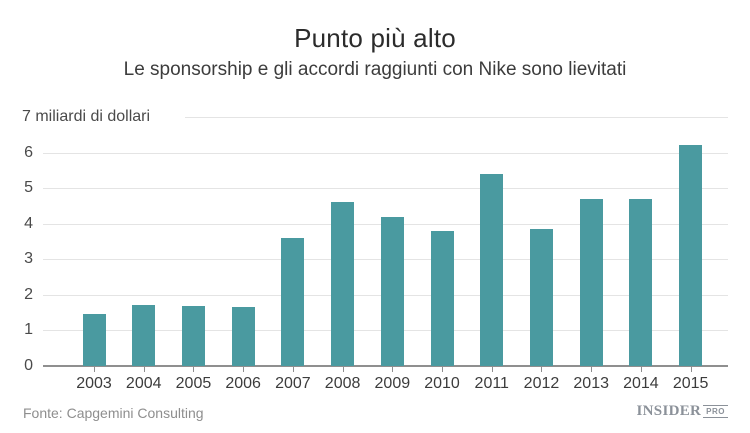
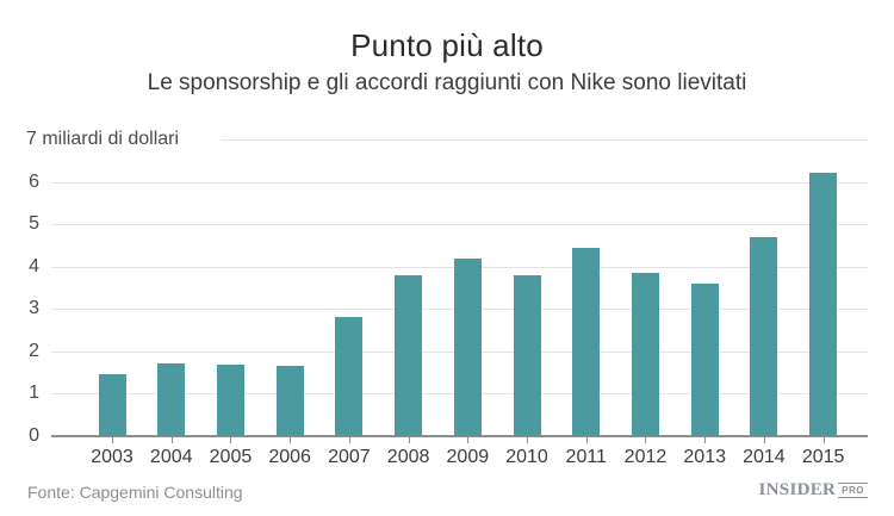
2007: 3.6 -> 2.8
2008: 4.6 -> 3.8
2011: 5.4 -> 4.5
2013: 4.7 -> 3.6
